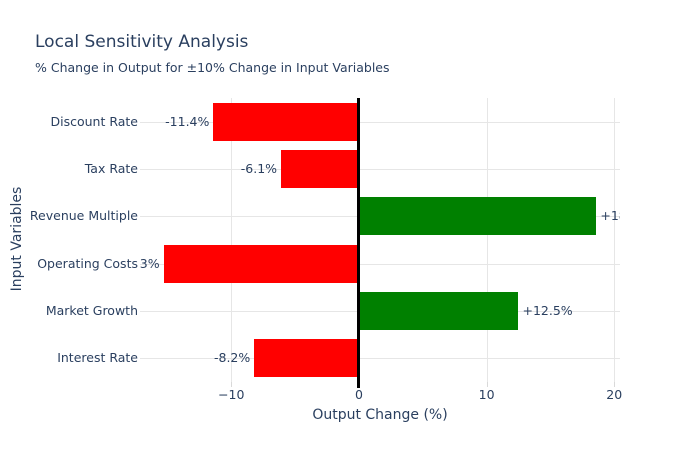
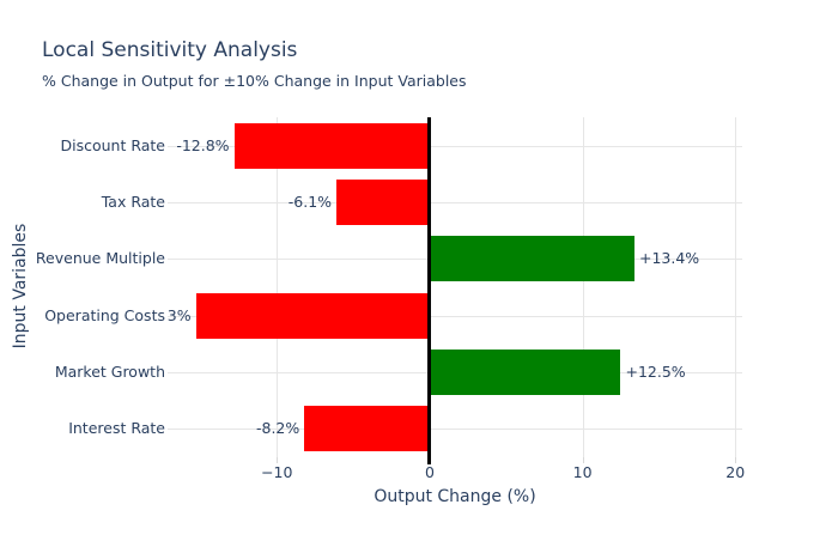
Discount Rate: -11.4% -> -12.8%
Revenue Multiple: +18.6% -> +13.4%
